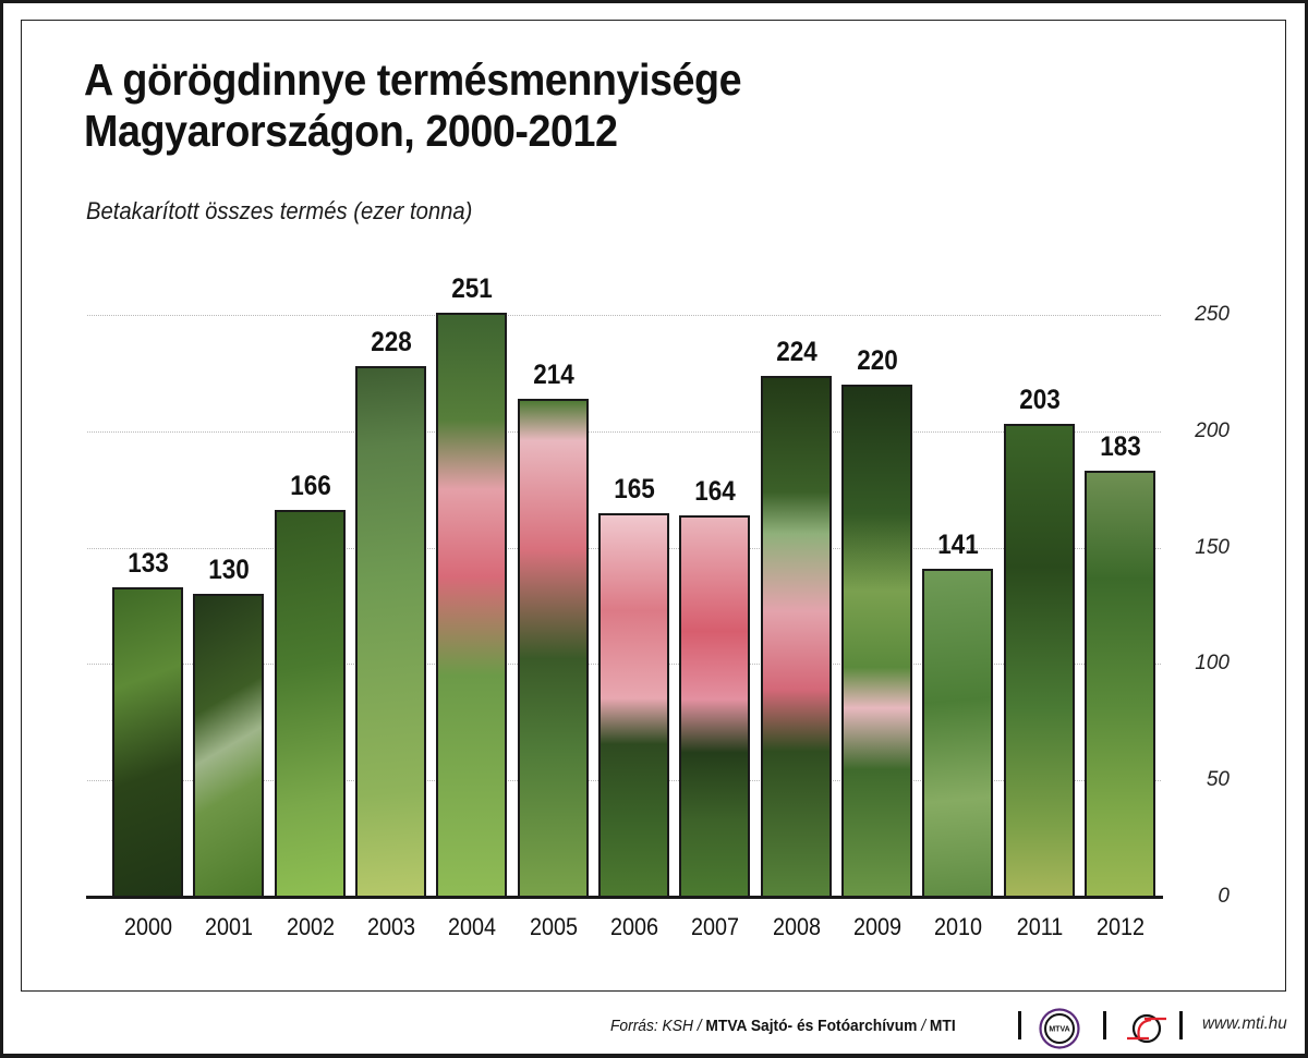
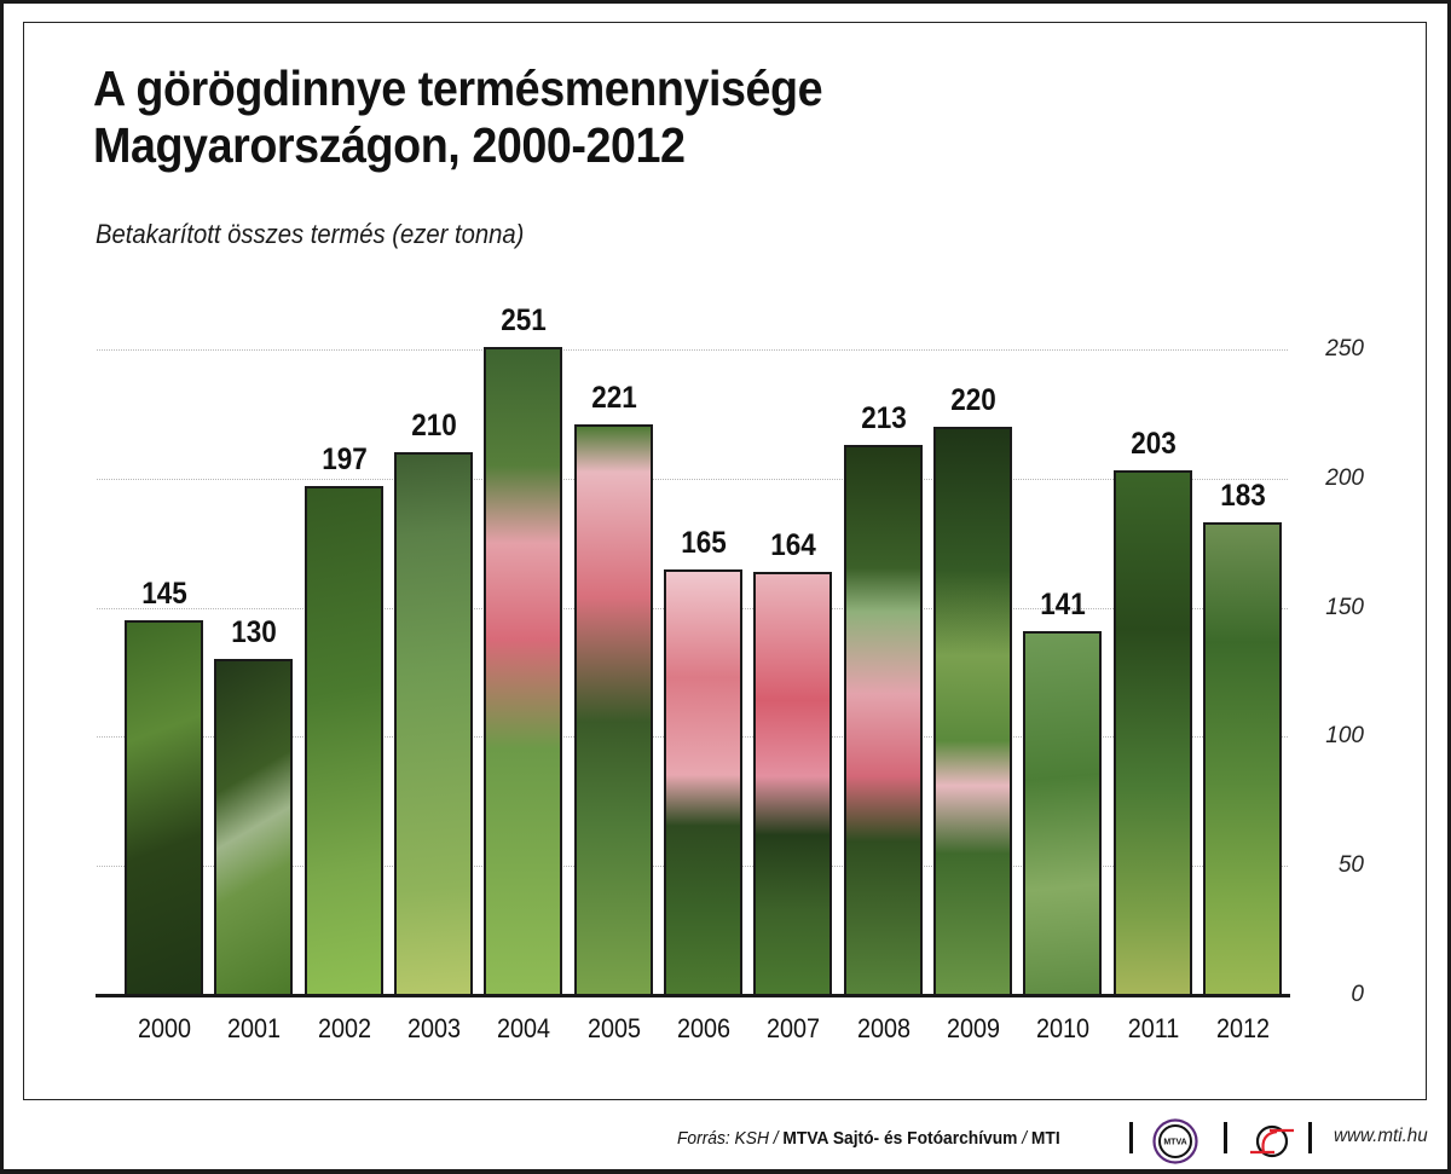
2000: 133 -> 145
2002: 166 -> 197
2003: 228 -> 210
2005: 214 -> 221
2008: 224 -> 213
